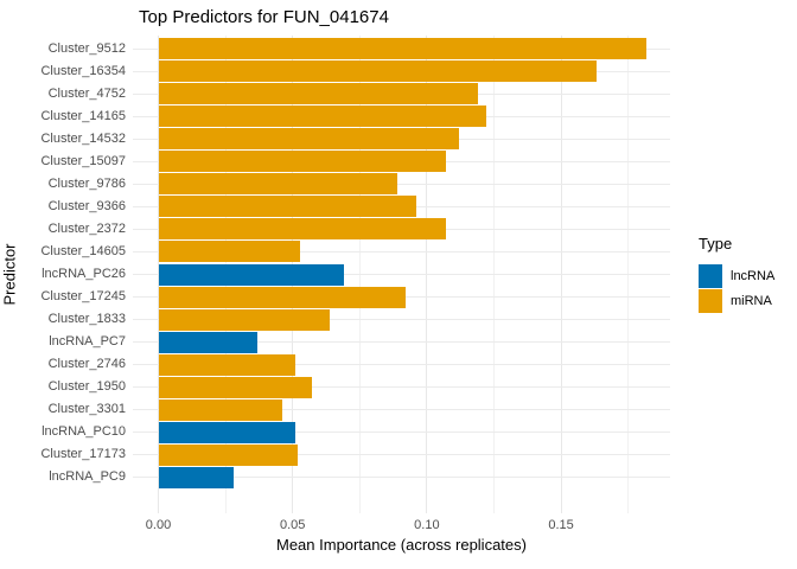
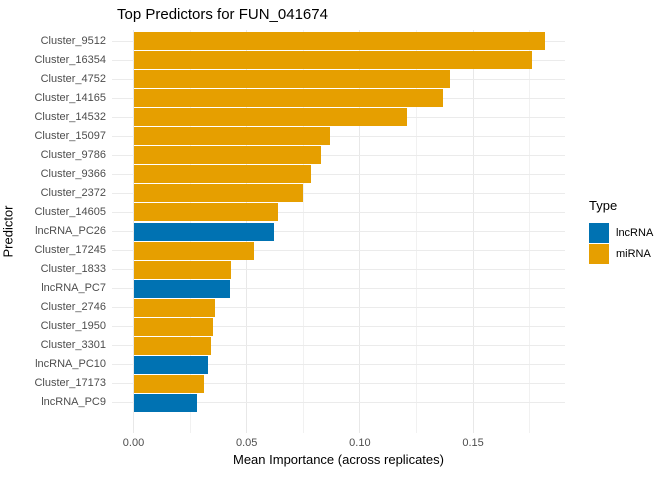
Cluster_16354: 0.163 -> 0.176
Cluster_4752: 0.119 -> 0.140
Cluster_14165: 0.122 -> 0.137
Cluster_14532: 0.112 -> 0.121
Cluster_15097: 0.107 -> 0.087
Cluster_9786: 0.089 -> 0.083
Cluster_9366: 0.096 -> 0.078
Cluster_2372: 0.107 -> 0.075
Cluster_14605: 0.053 -> 0.064
lncRNA_PC26: 0.069 -> 0.062
Cluster_17245: 0.092 -> 0.053
Cluster_1833: 0.064 -> 0.043
lncRNA_PC7: 0.037 -> 0.043
Cluster_2746: 0.051 -> 0.036
Cluster_1950: 0.057 -> 0.035
Cluster_3301: 0.046 -> 0.034
lncRNA_PC10: 0.051 -> 0.033
Cluster_17173: 0.052 -> 0.031
